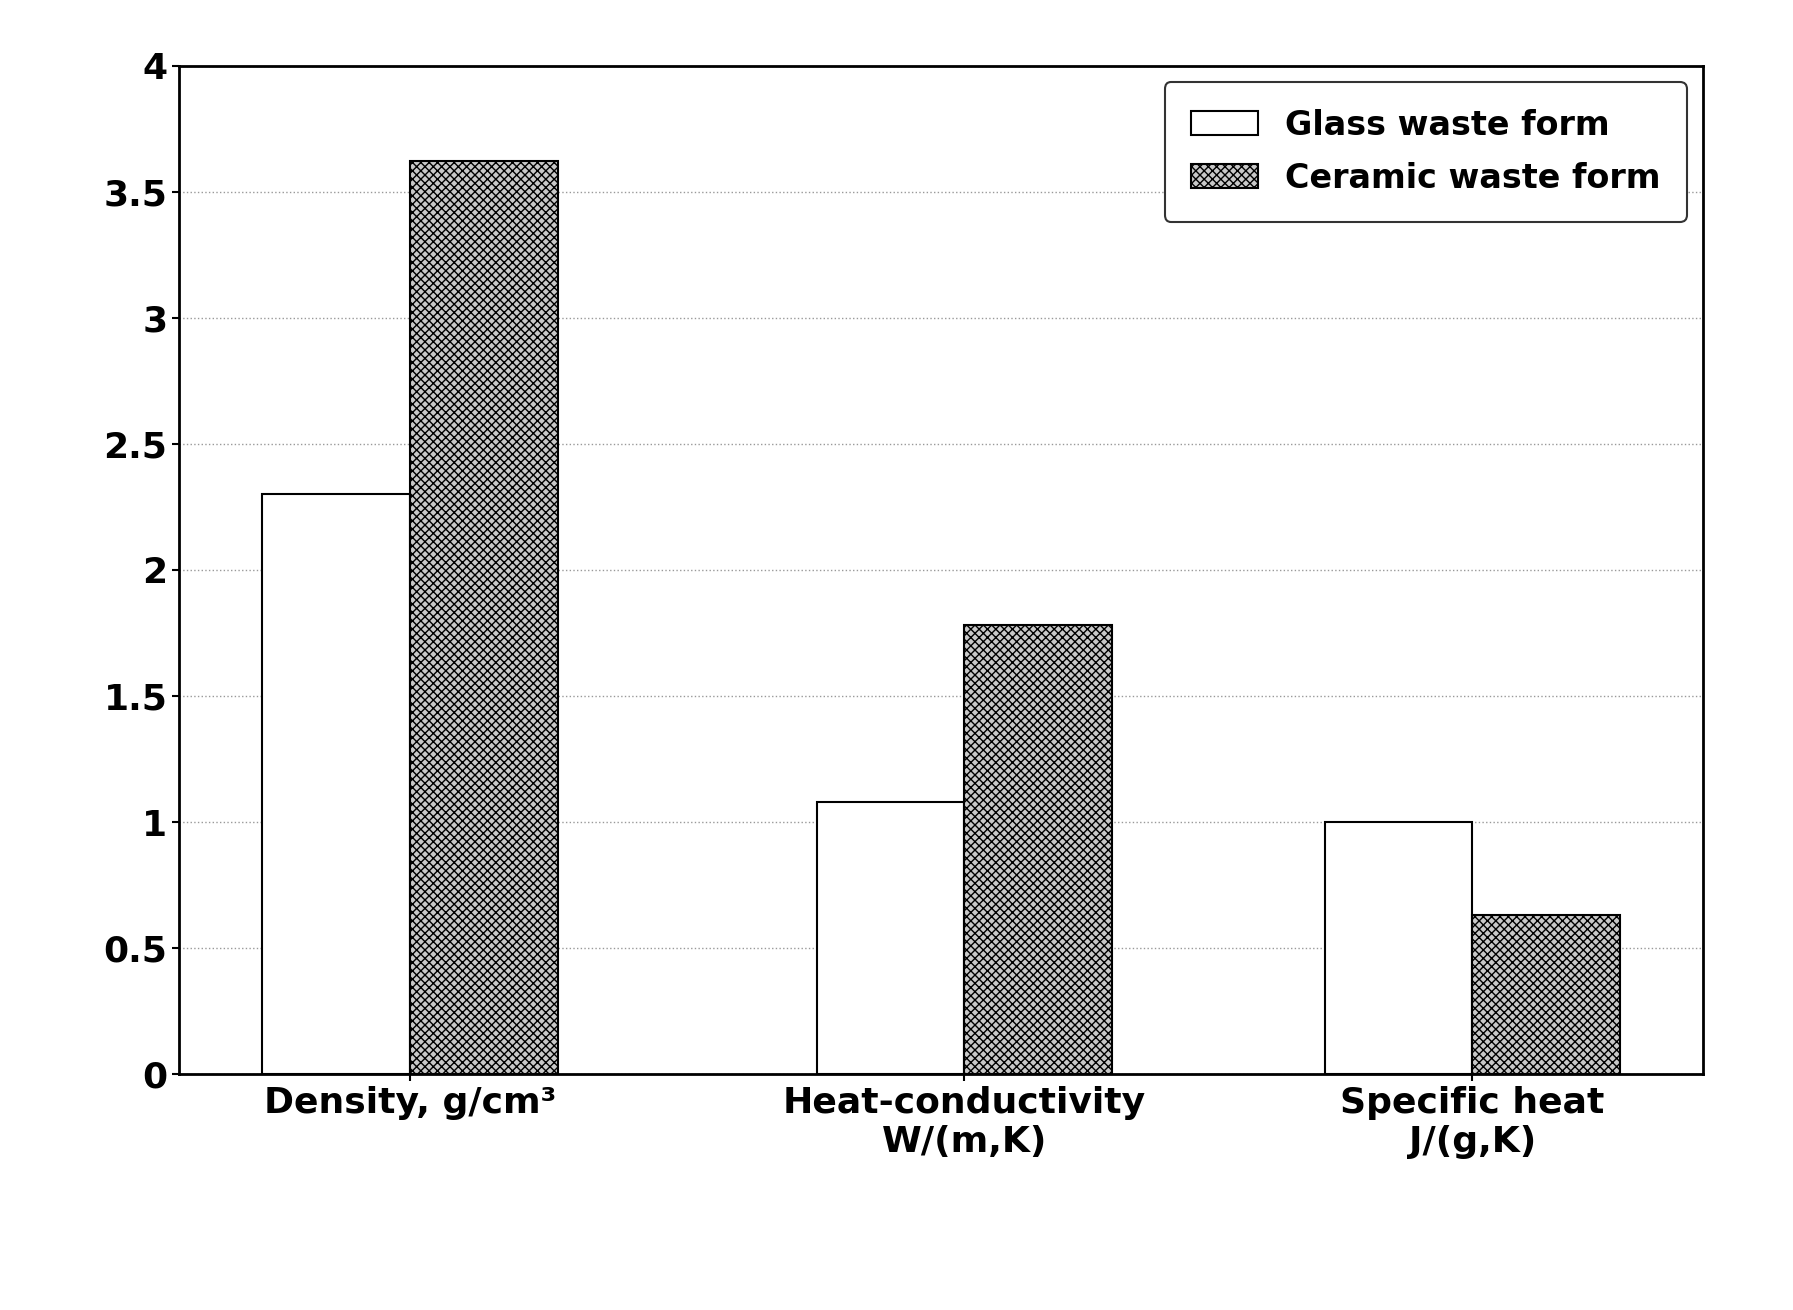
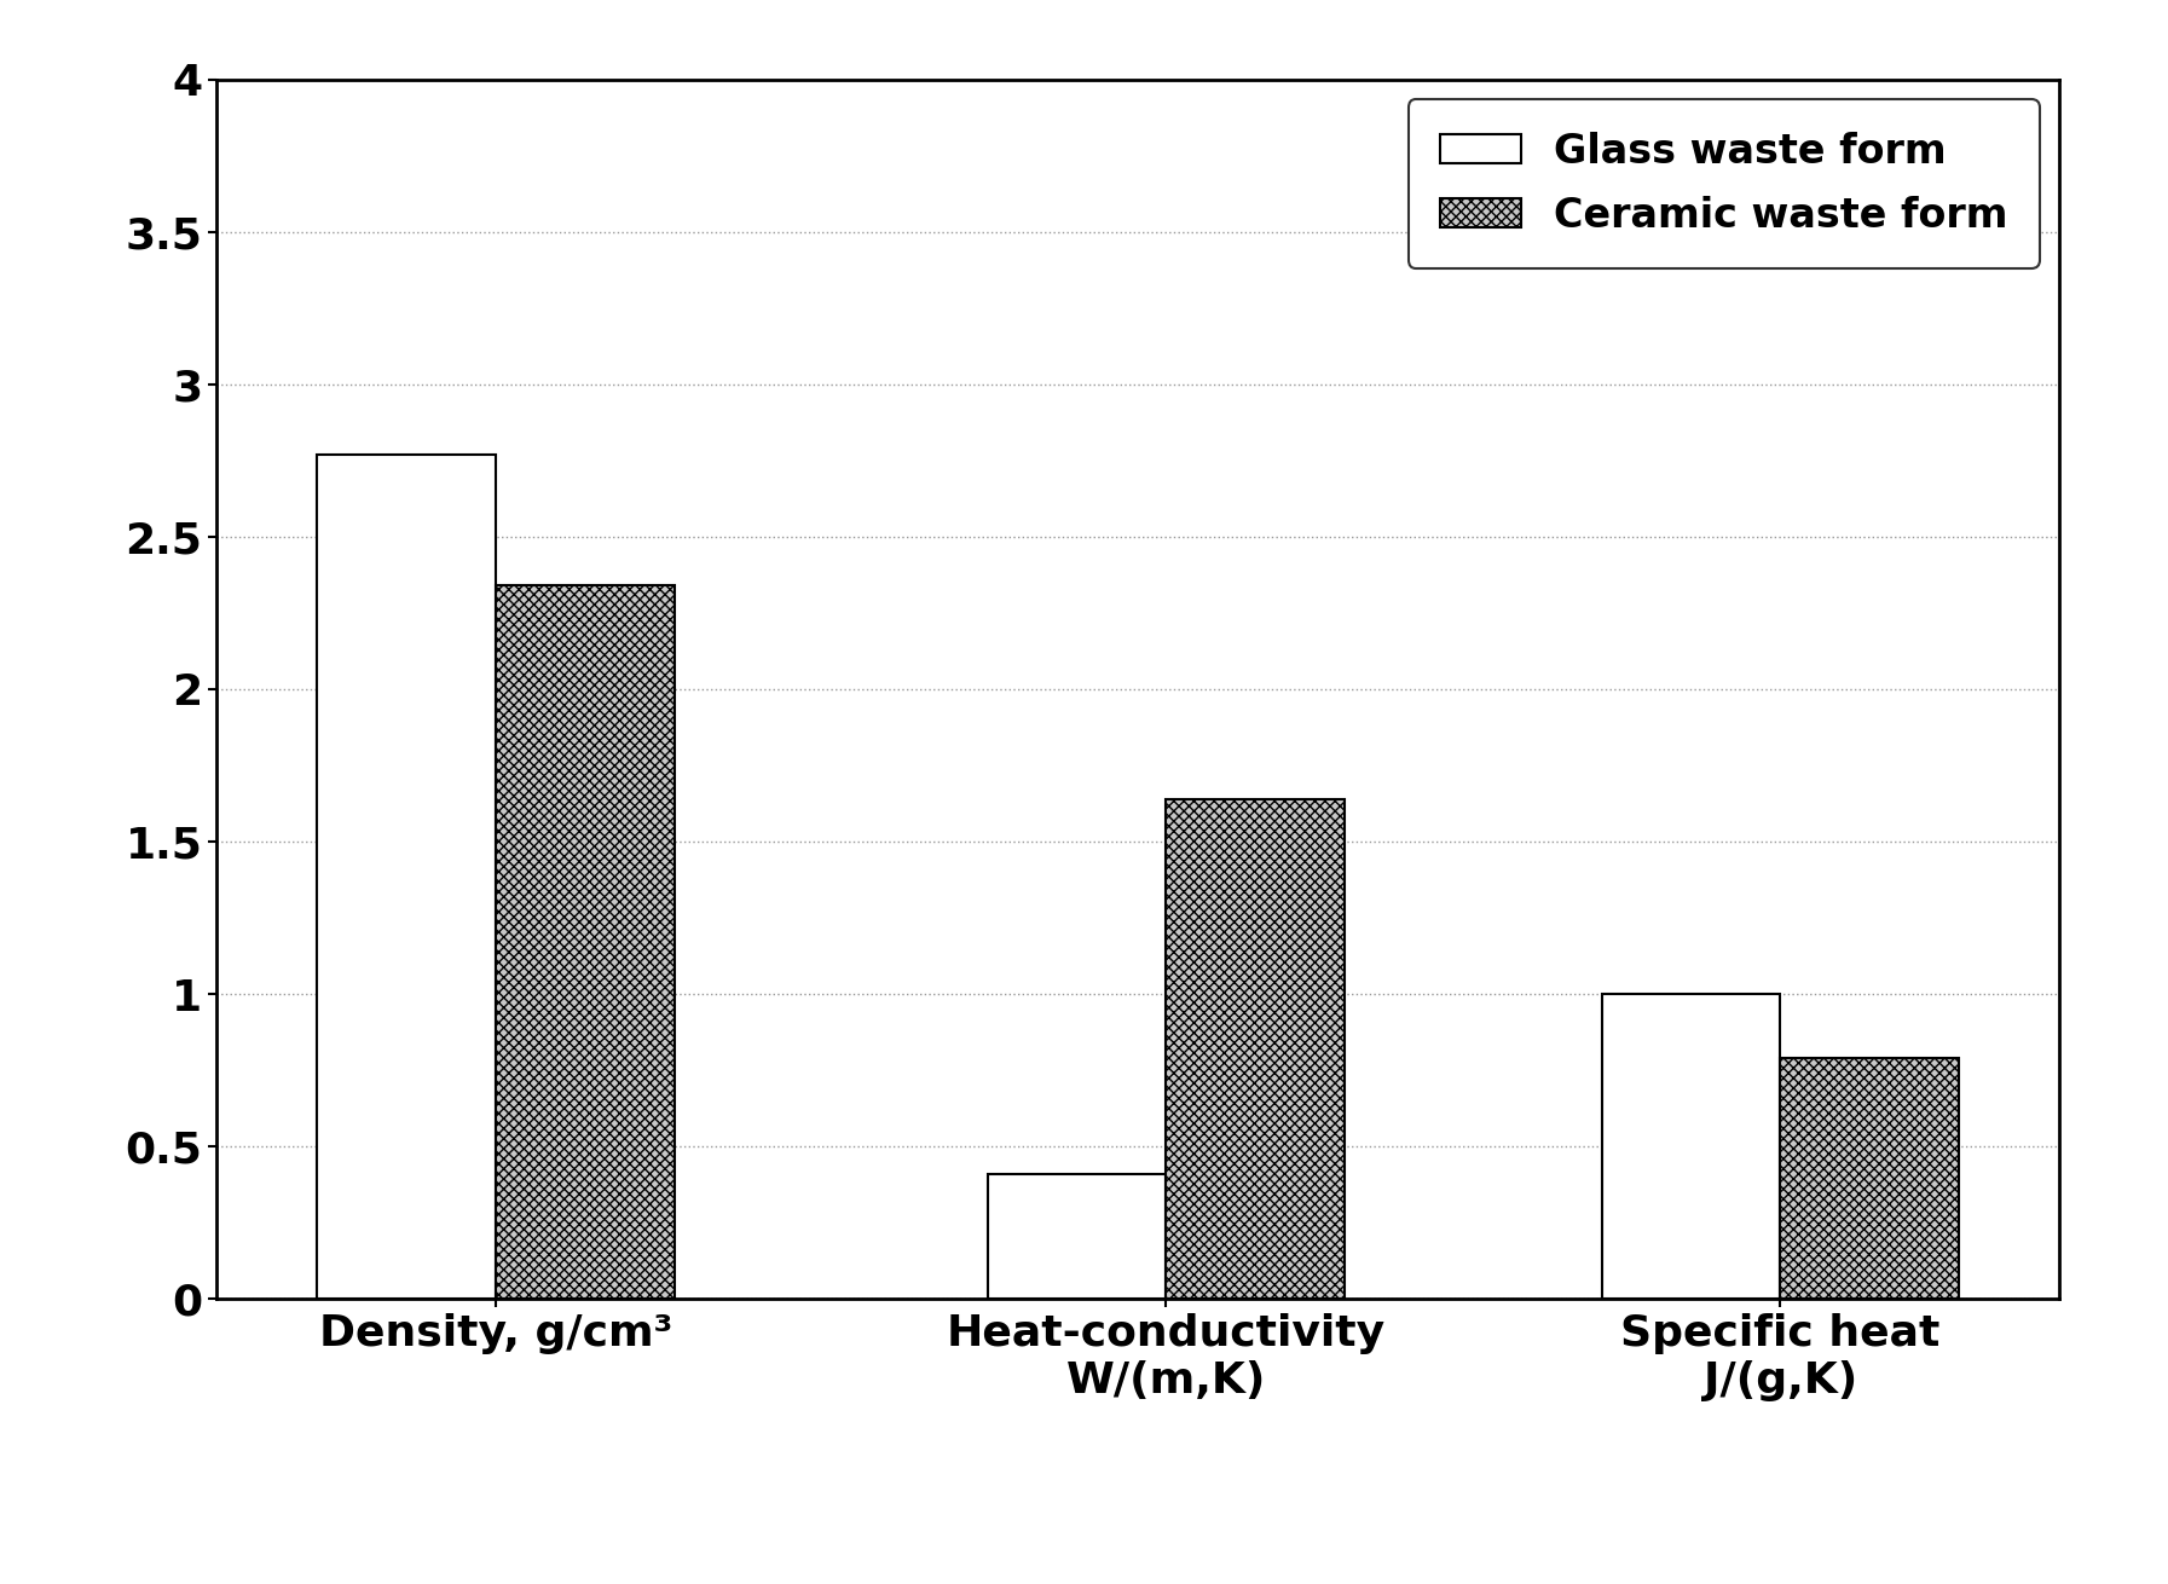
Glass waste form/Density, g/cm³: 2.30 -> 2.77
Ceramic waste form/Density, g/cm³: 3.62 -> 2.34
Glass waste form/Heat-conductivity W/(m,K): 1.08 -> 0.41
Ceramic waste form/Heat-conductivity W/(m,K): 1.78 -> 1.64
Ceramic waste form/Specific heat J/(g,K): 0.63 -> 0.79
